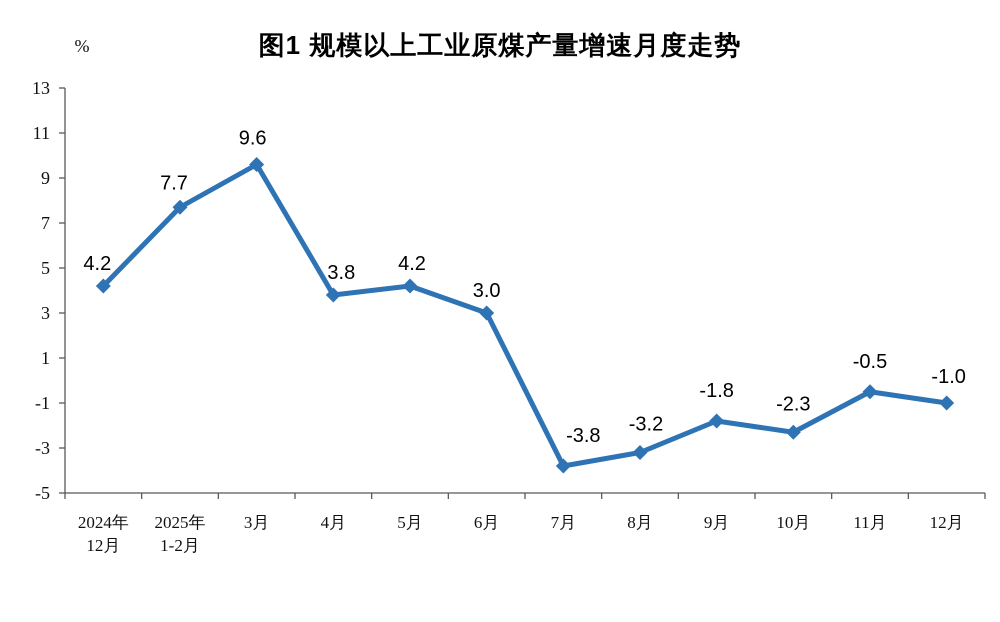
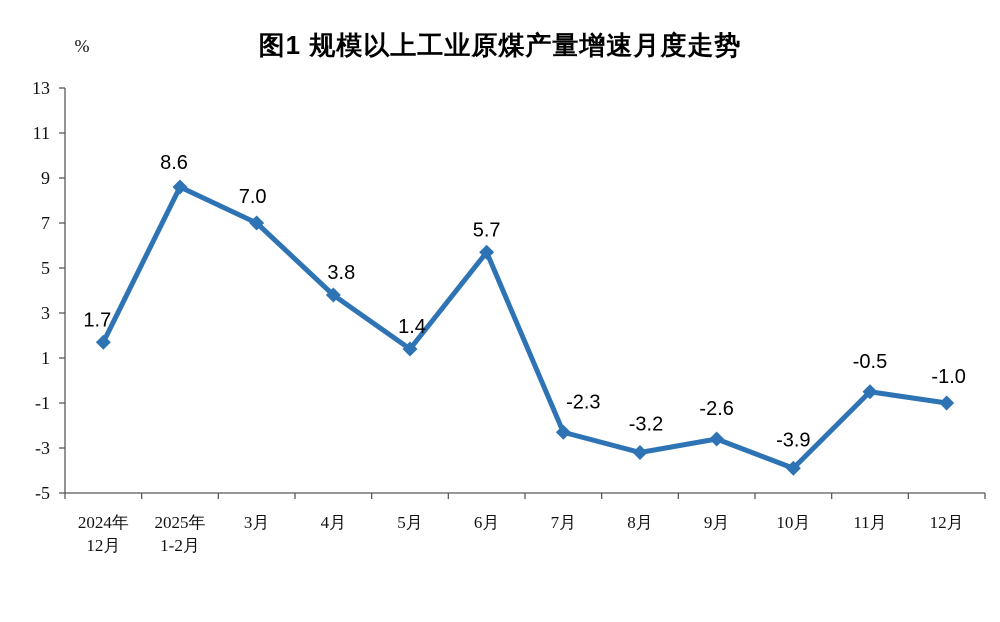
2024年 12月: 4.2 -> 1.7
2025年 1-2月: 7.7 -> 8.6
3月: 9.6 -> 7.0
5月: 4.2 -> 1.4
6月: 3.0 -> 5.7
7月: -3.8 -> -2.3
9月: -1.8 -> -2.6
10月: -2.3 -> -3.9
